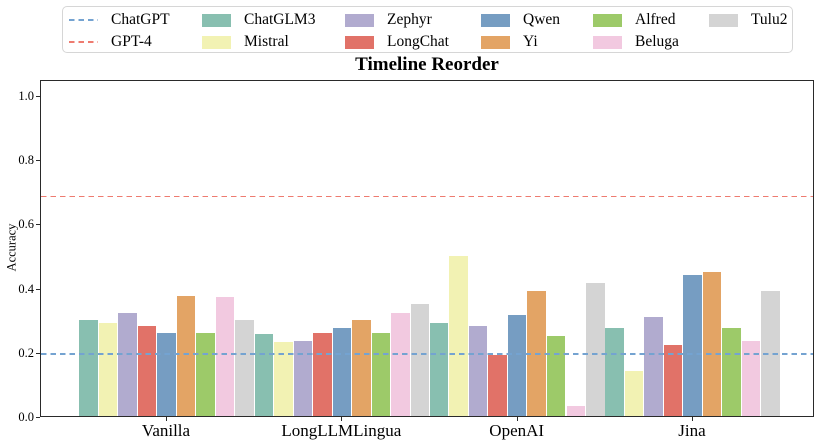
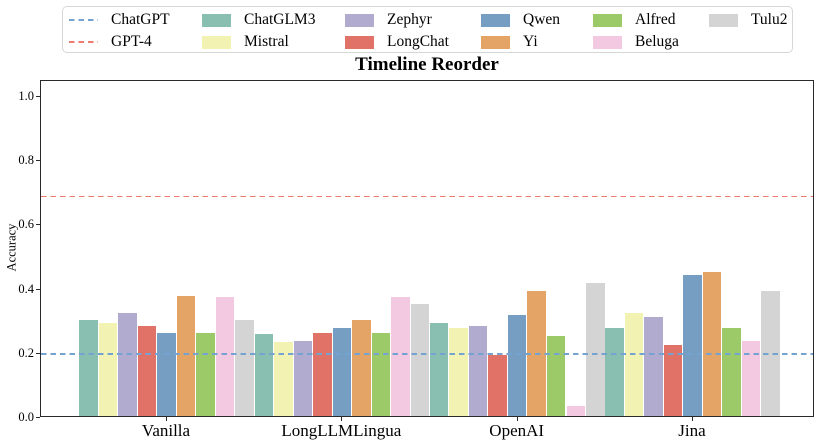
Beluga/LongLLMLingua: 0.32 -> 0.37
Mistral/OpenAI: 0.50 -> 0.28
Mistral/Jina: 0.14 -> 0.32
